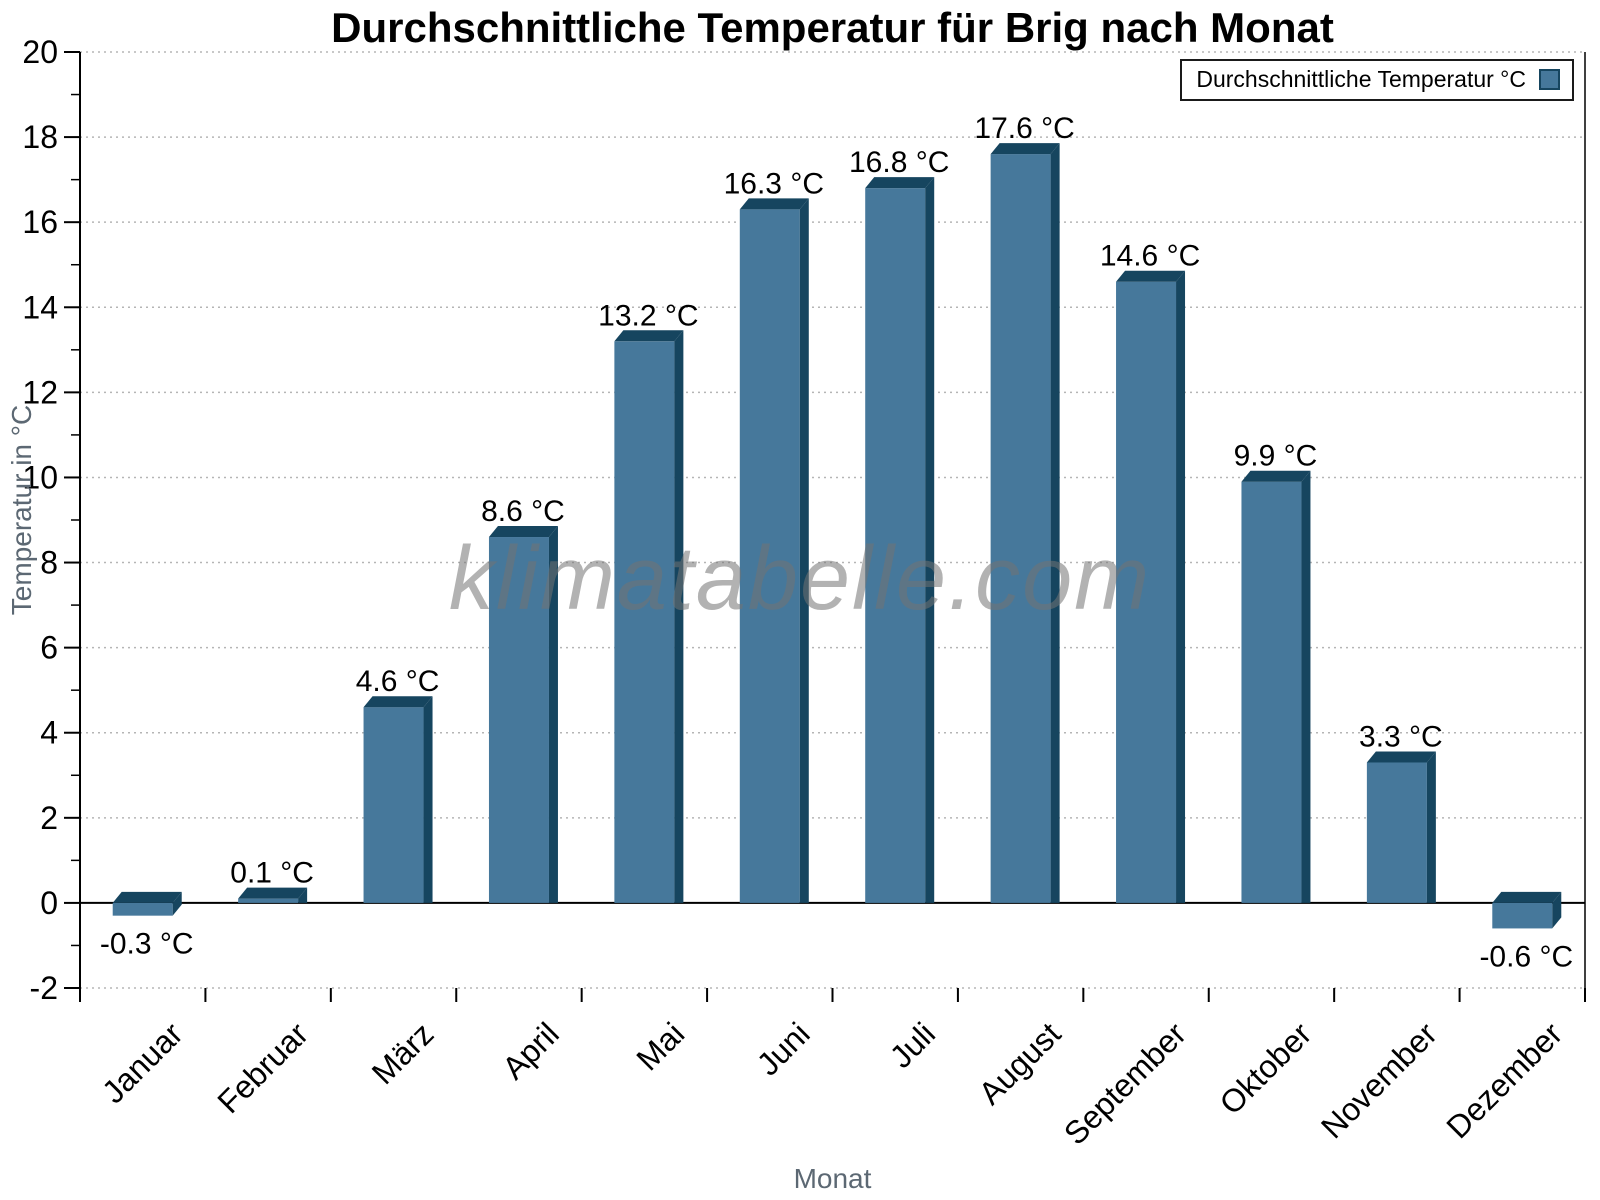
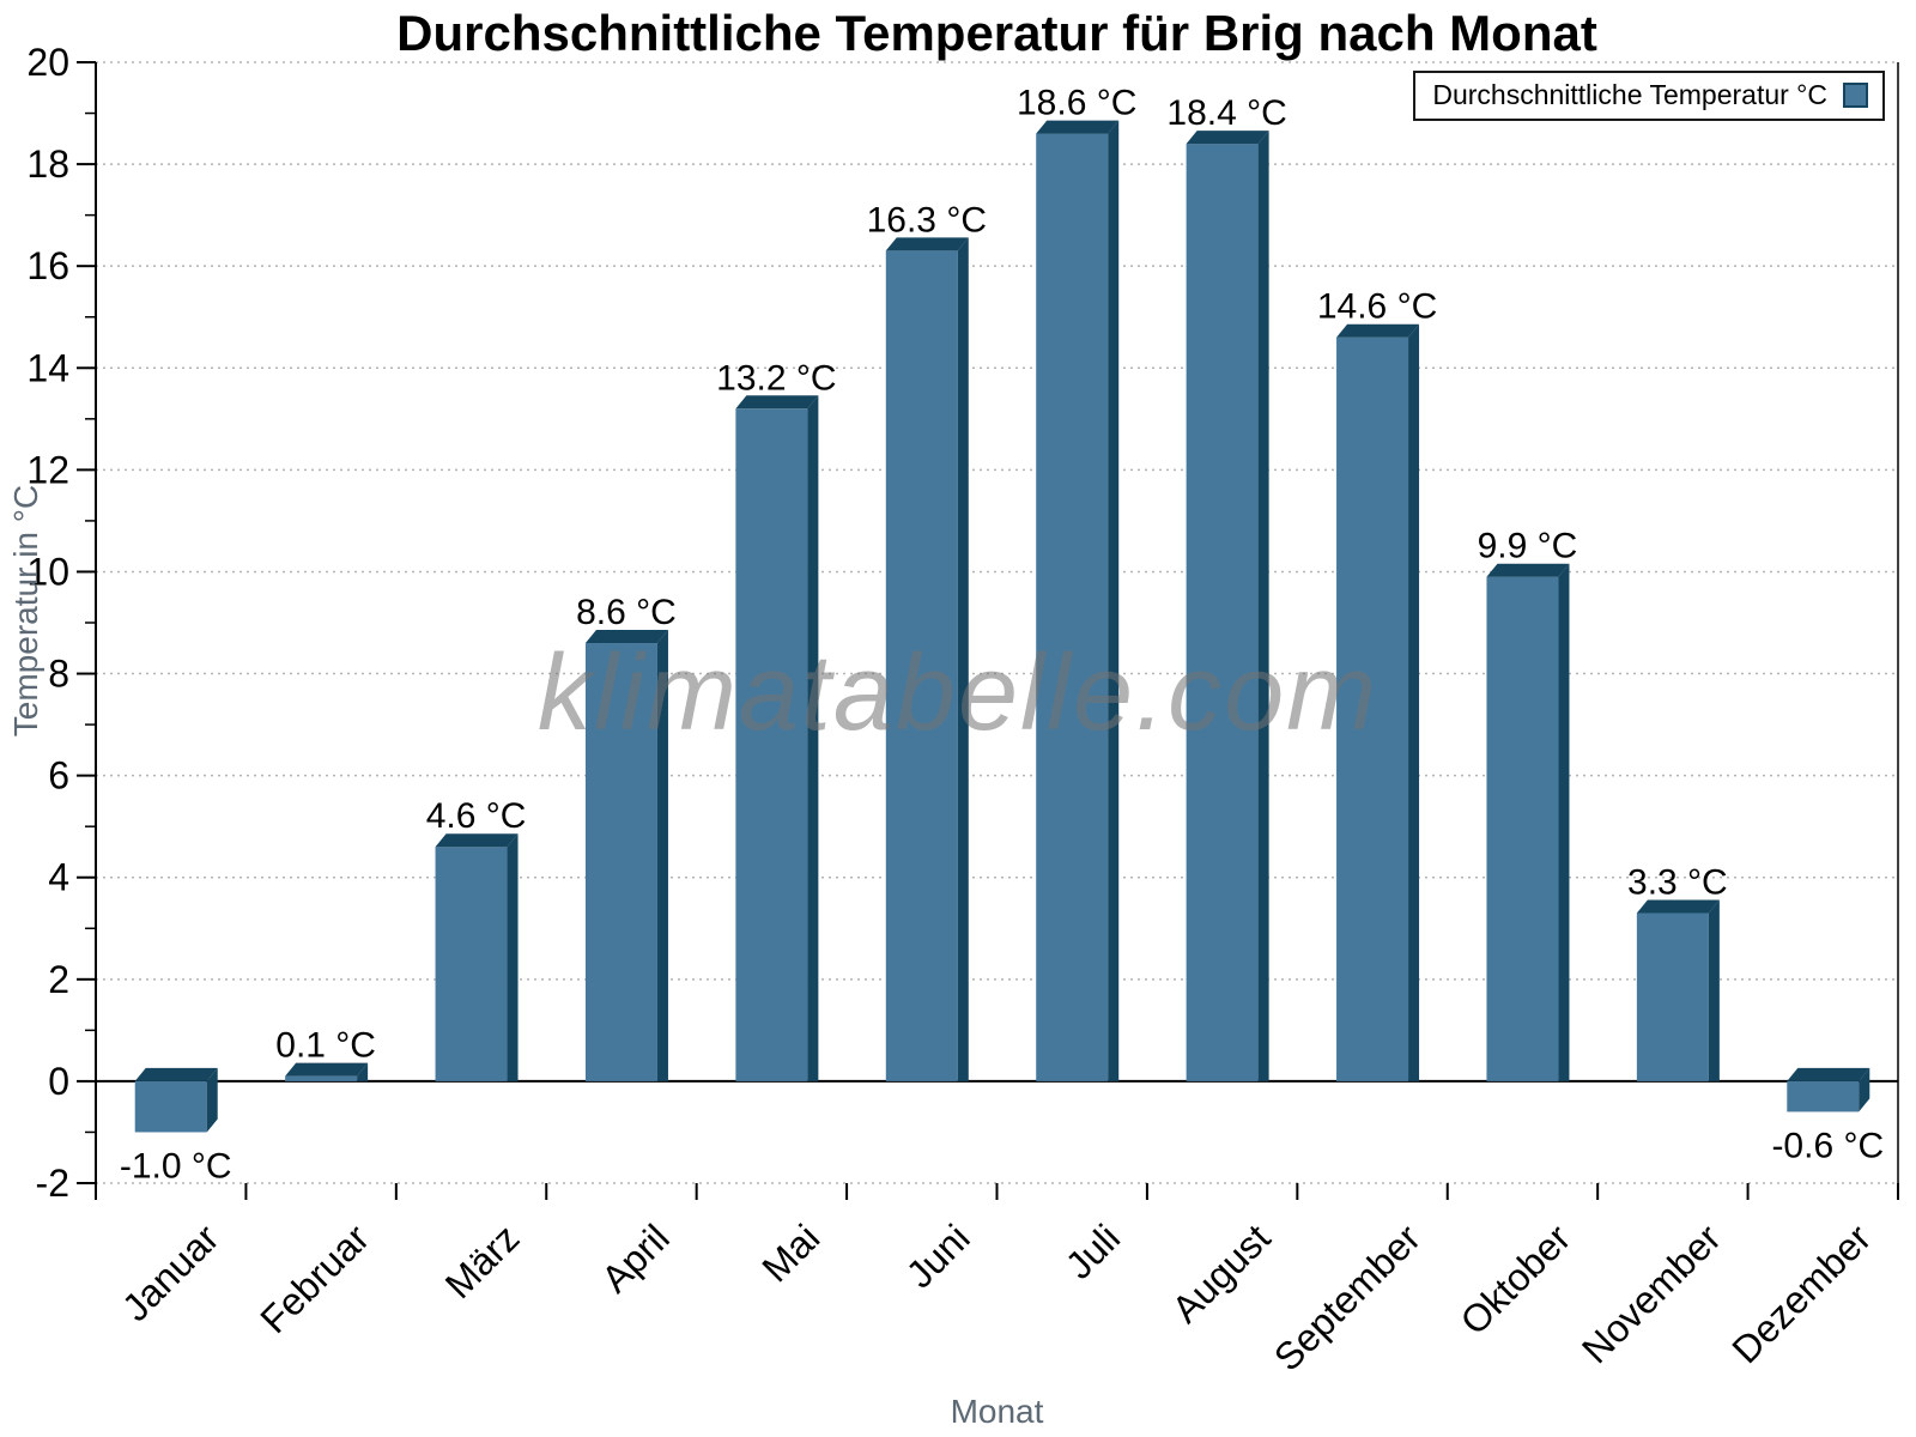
Januar: -0.3 -> -1.0
Juli: 16.8 -> 18.6
August: 17.6 -> 18.4
